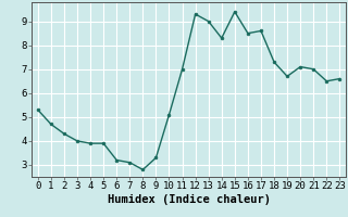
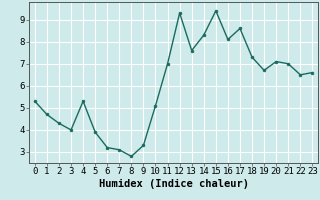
4: 3.9 -> 5.3
13: 9.0 -> 7.6
16: 8.5 -> 8.1
